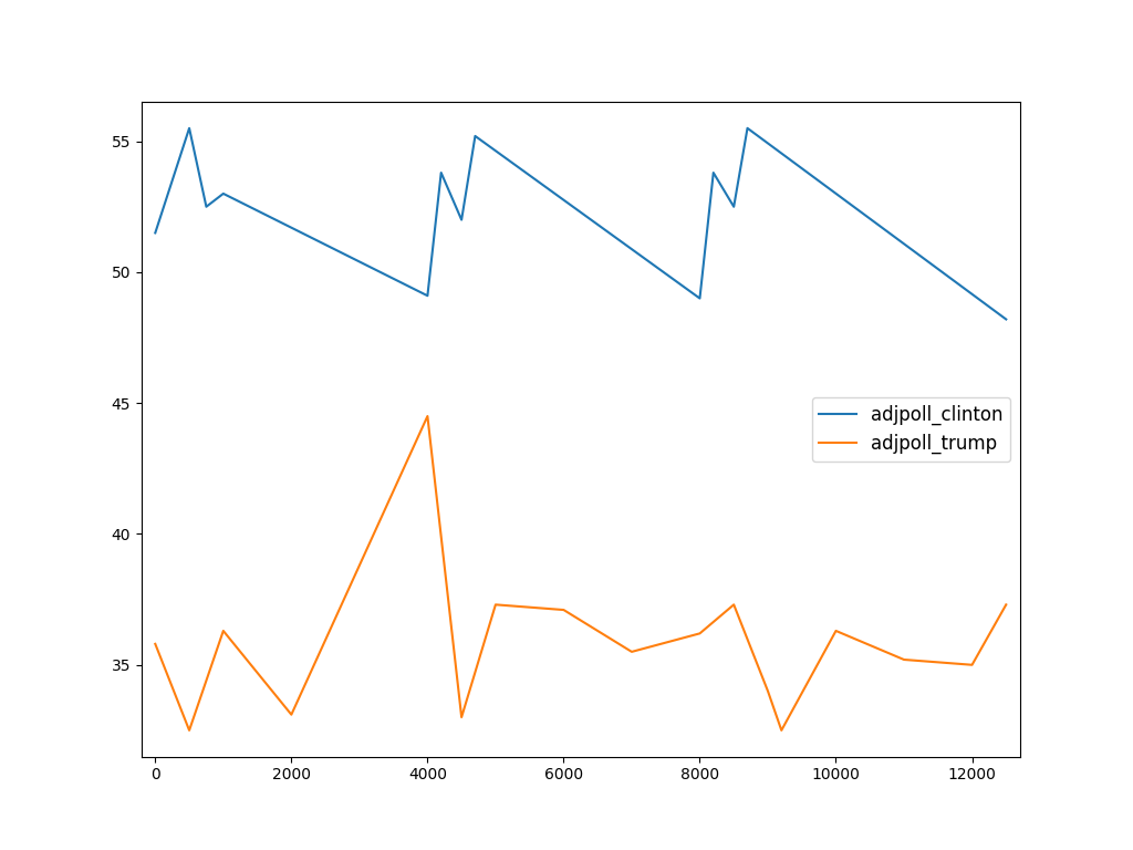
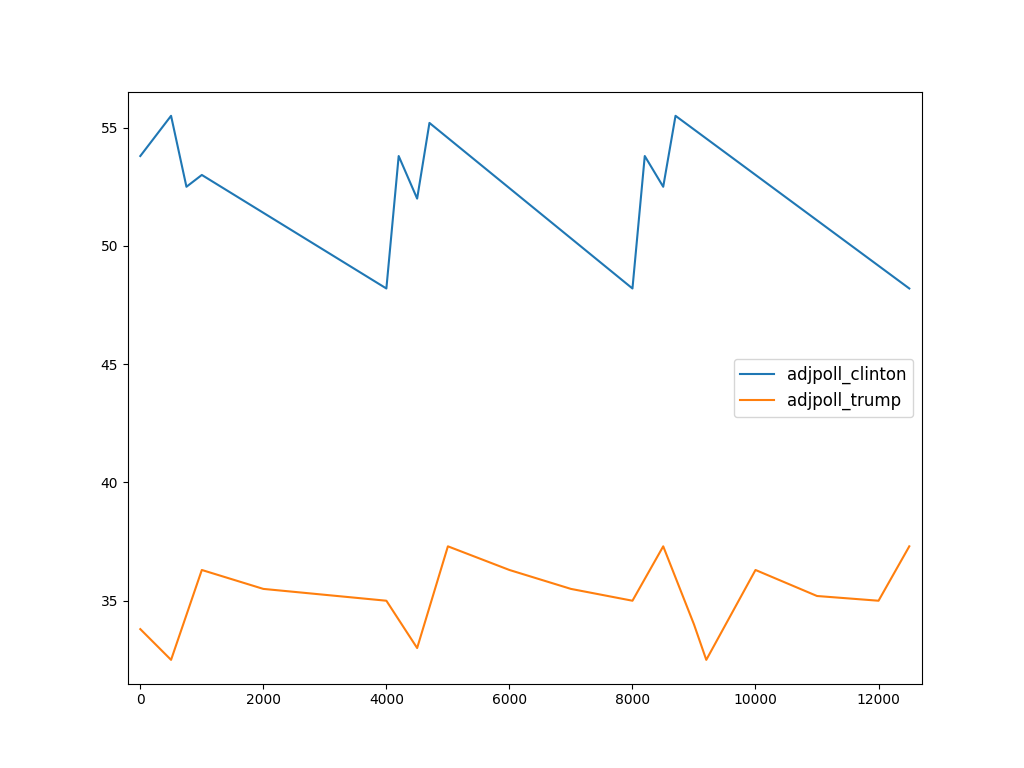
adjpoll_clinton/0: 51.5 -> 53.8
adjpoll_trump/0: 35.8 -> 33.8
adjpoll_trump/2000: 33.1 -> 35.5
adjpoll_clinton/4000: 49.1 -> 48.2
adjpoll_trump/4000: 44.5 -> 35.0
adjpoll_trump/6000: 37.1 -> 36.3
adjpoll_clinton/8000: 49.0 -> 48.2
adjpoll_trump/8000: 36.2 -> 35.0
